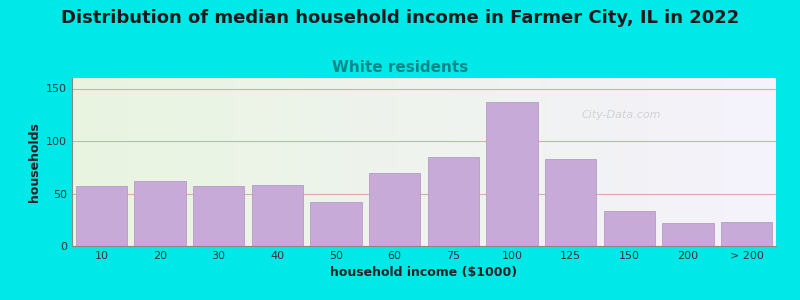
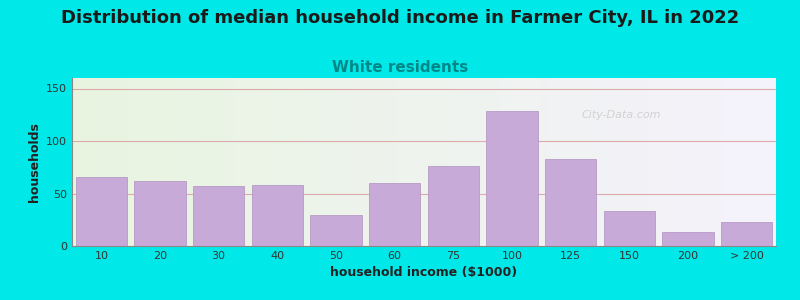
10: 57 -> 66
50: 42 -> 30
60: 70 -> 60
75: 85 -> 76
100: 137 -> 129
200: 22 -> 13
